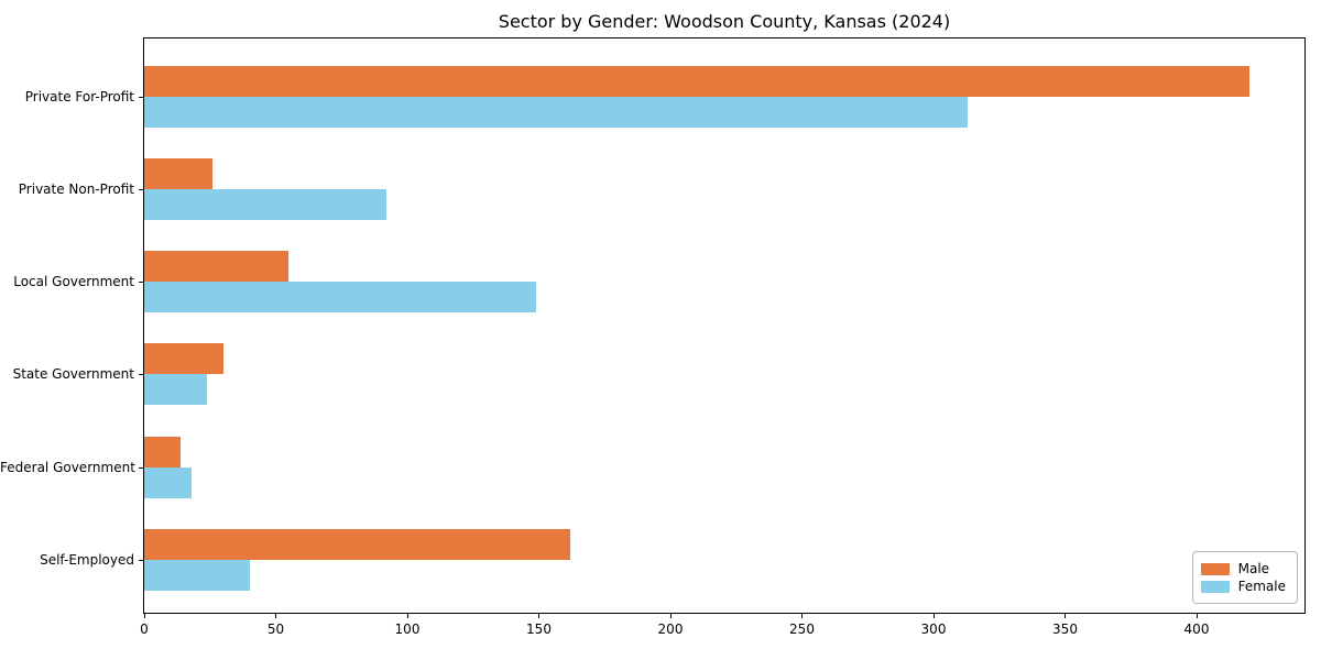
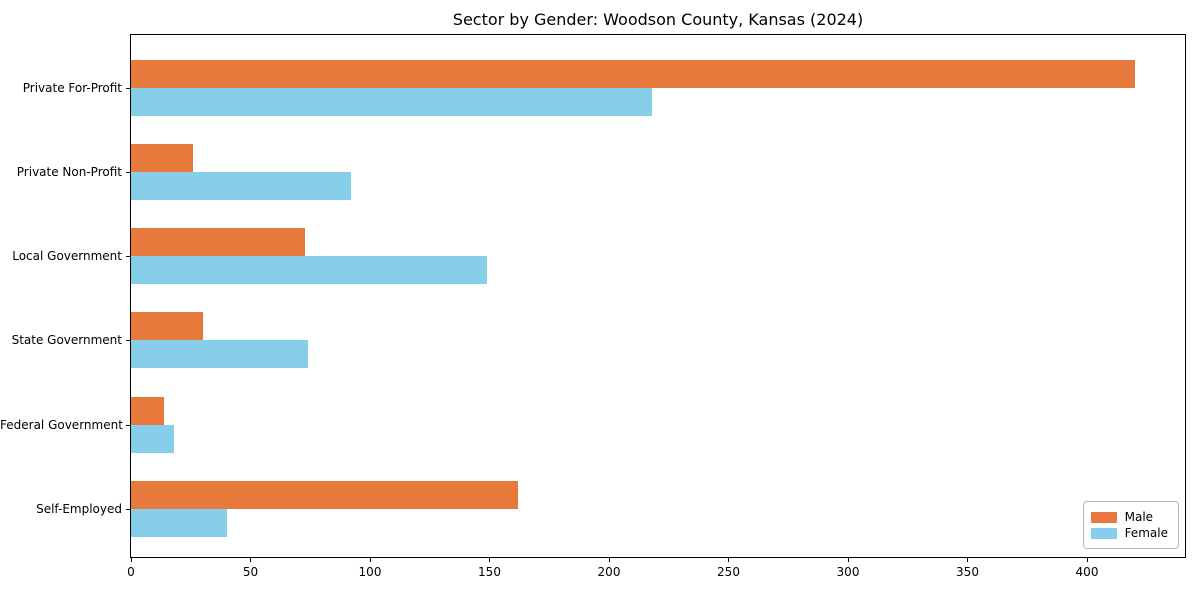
Female/Private For-Profit: 313 -> 218
Male/Local Government: 55 -> 73
Female/State Government: 24 -> 74
